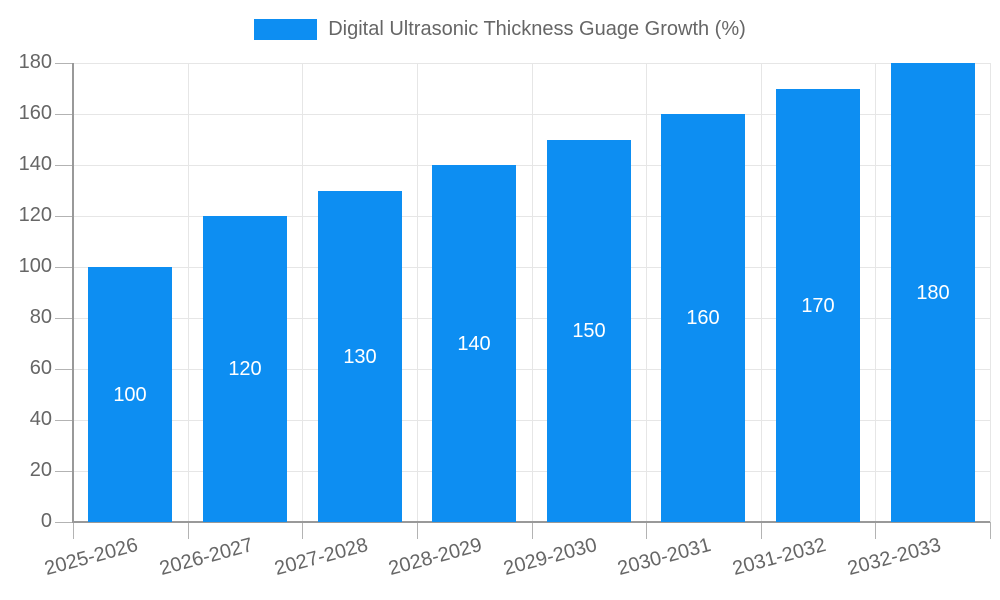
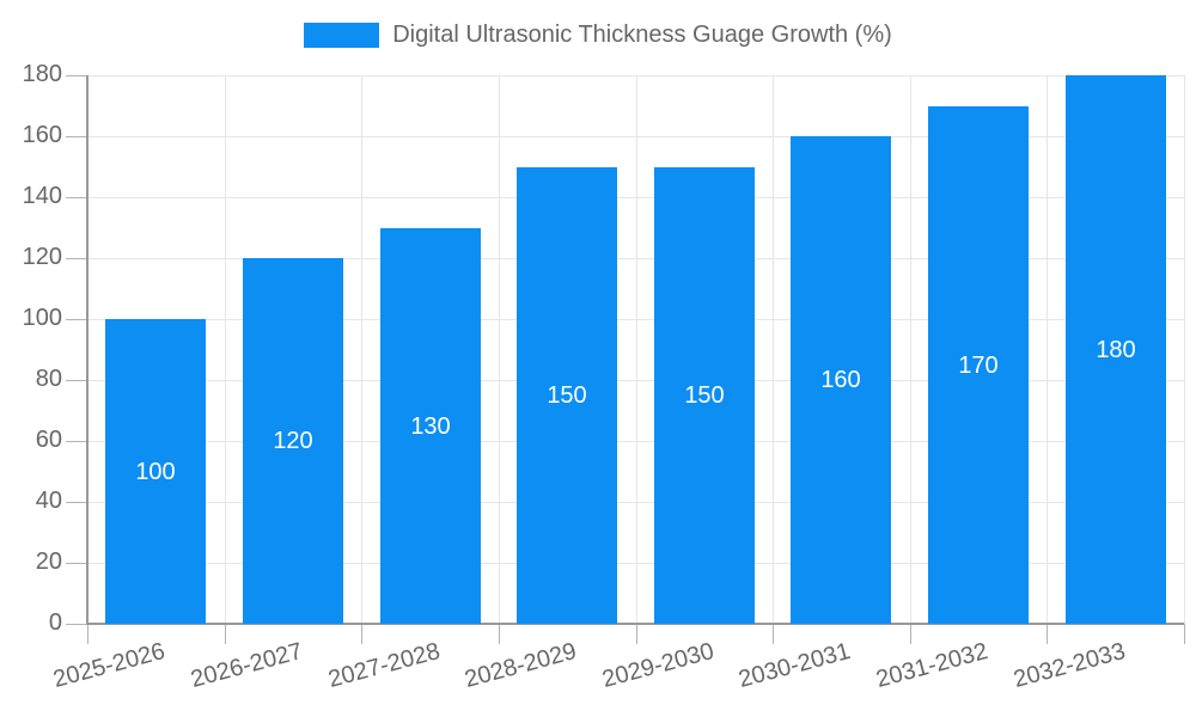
2028-2029: 140 -> 150
